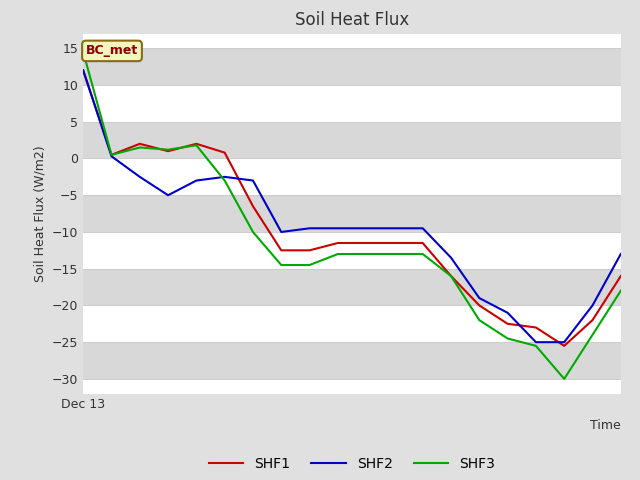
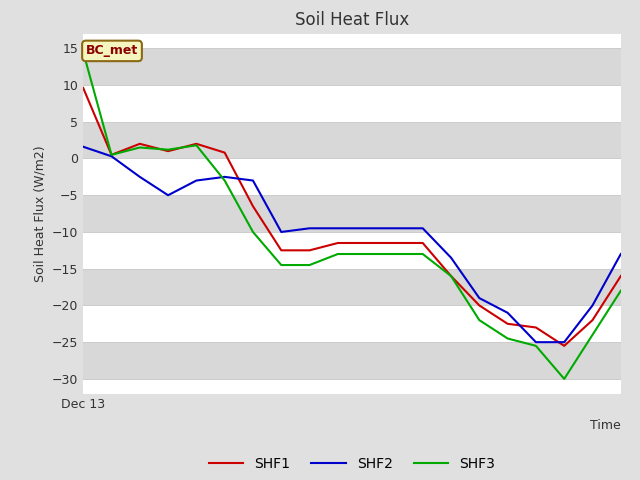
SHF1/Dec 13: 12.0 -> 9.6
SHF2/Dec 13: 12.0 -> 1.6
